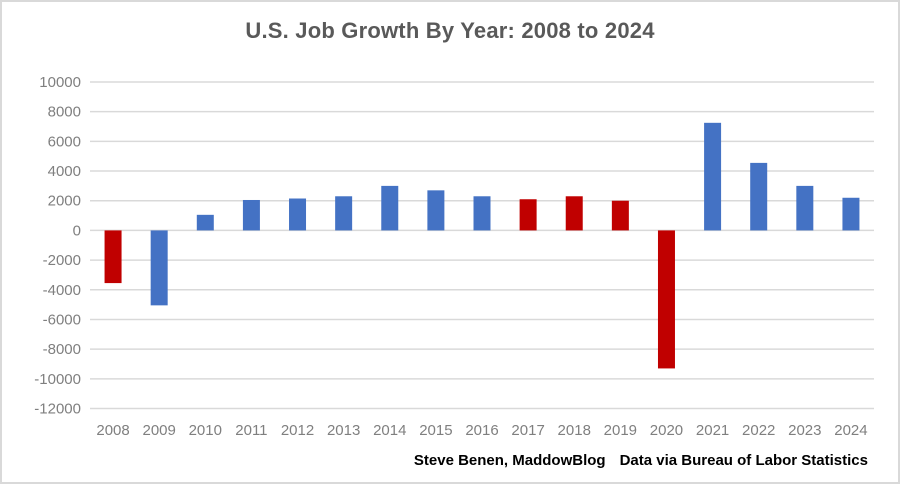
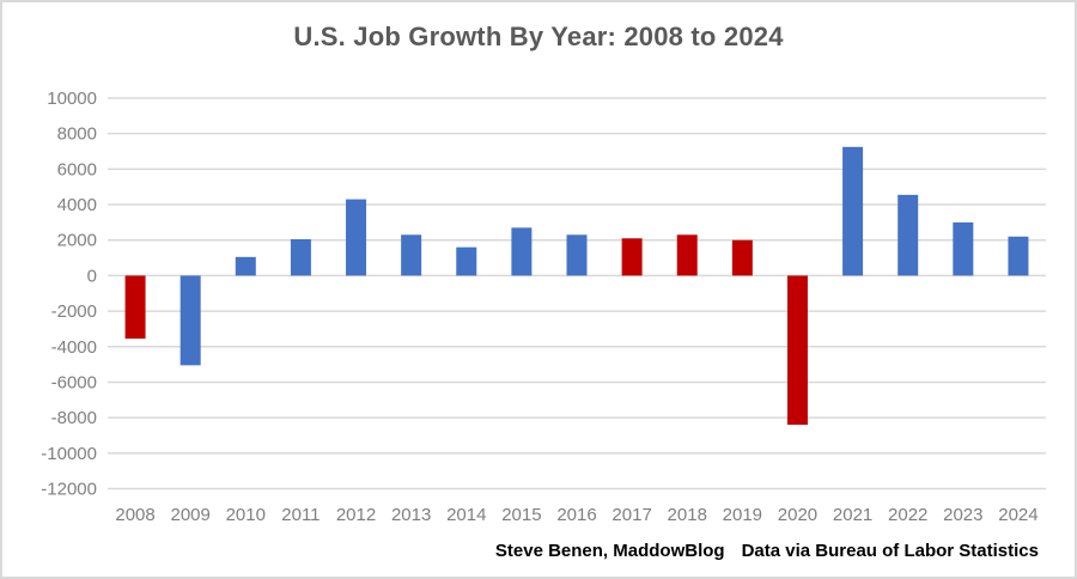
2012: 2200 -> 4300
2014: 3000 -> 1600
2020: -9300 -> -8400
